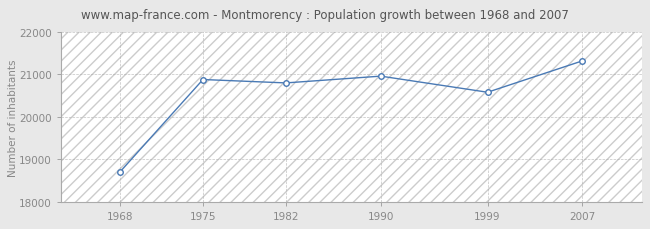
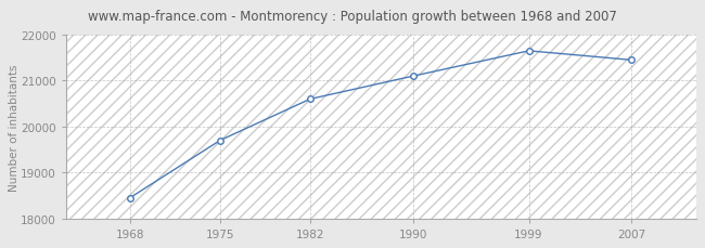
1968: 18700 -> 18450
1975: 20880 -> 19700
1982: 20800 -> 20600
1990: 20960 -> 21100
1999: 20580 -> 21650
2007: 21320 -> 21450
